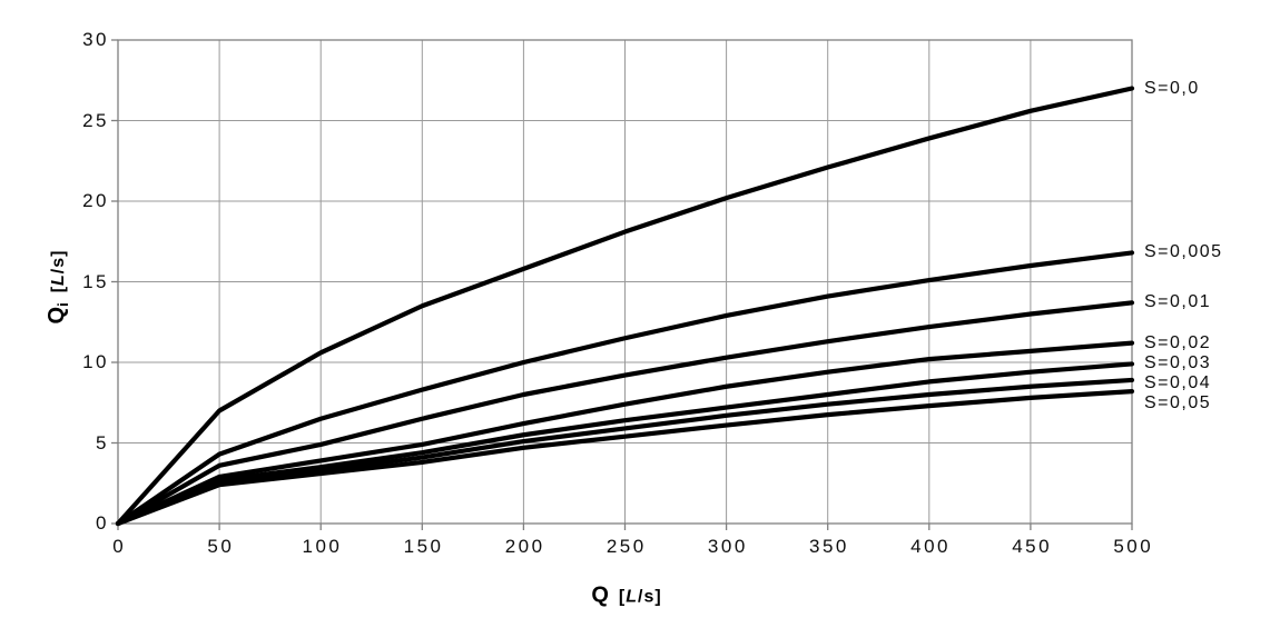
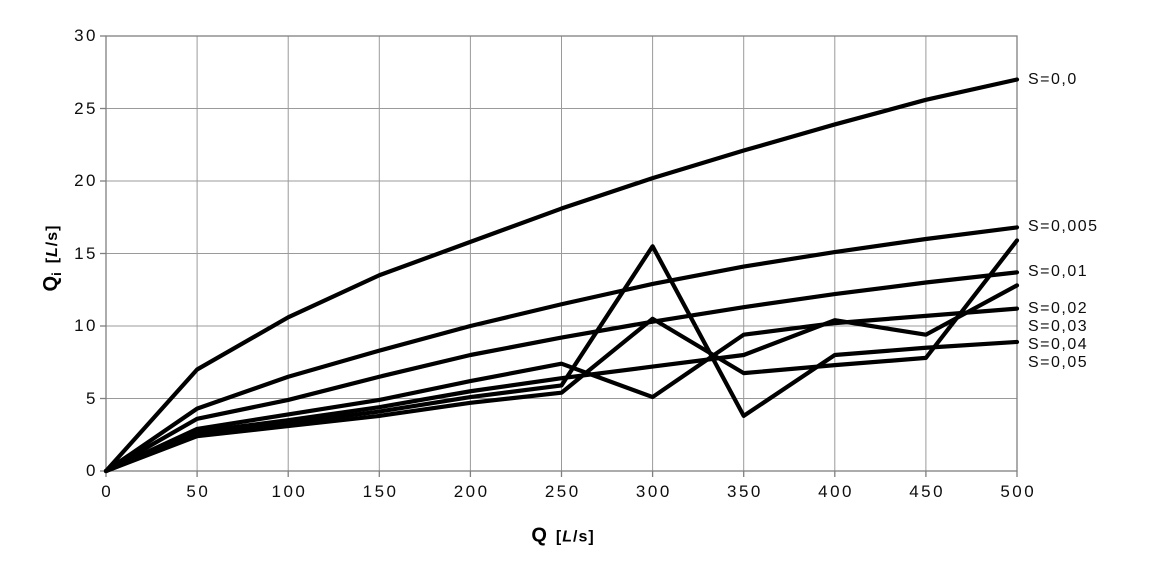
S=0,02/300: 8.5 -> 5.1
S=0,04/300: 6.7 -> 15.5
S=0,05/300: 6.1 -> 10.5
S=0,04/350: 7.4 -> 3.8
S=0,03/400: 8.8 -> 10.4
S=0,03/500: 9.9 -> 12.8
S=0,05/500: 8.2 -> 15.9
